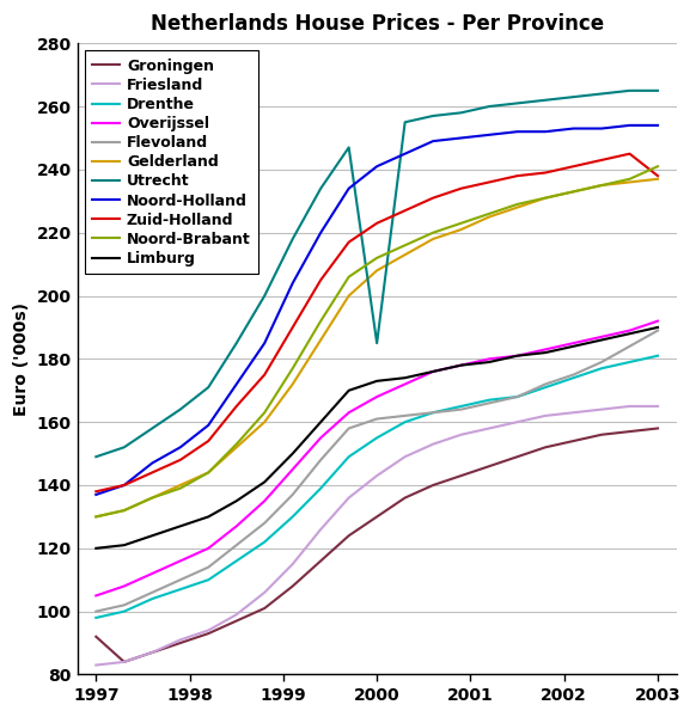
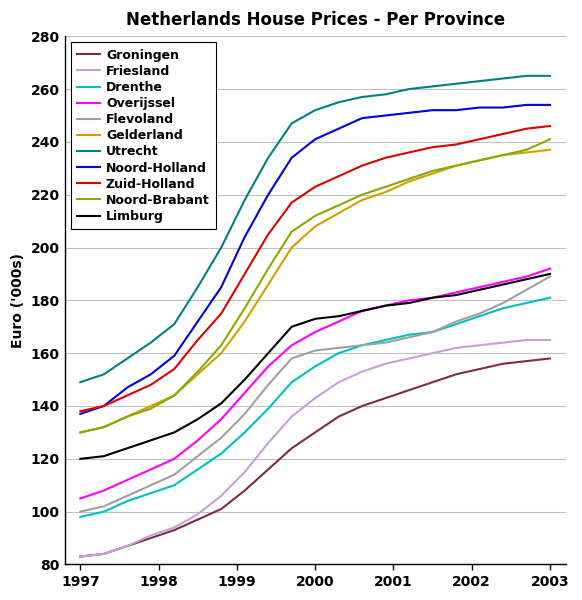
Groningen/1997: 92 -> 83
Utrecht/2000: 185 -> 252
Zuid-Holland/2003: 238 -> 246
